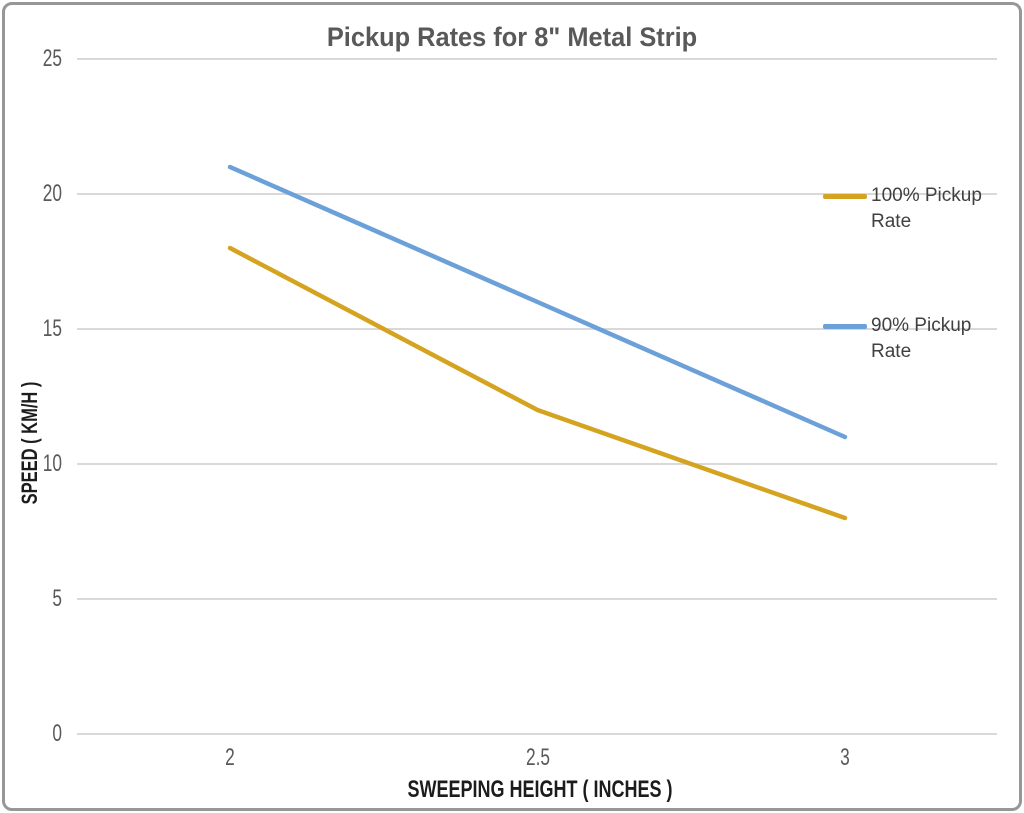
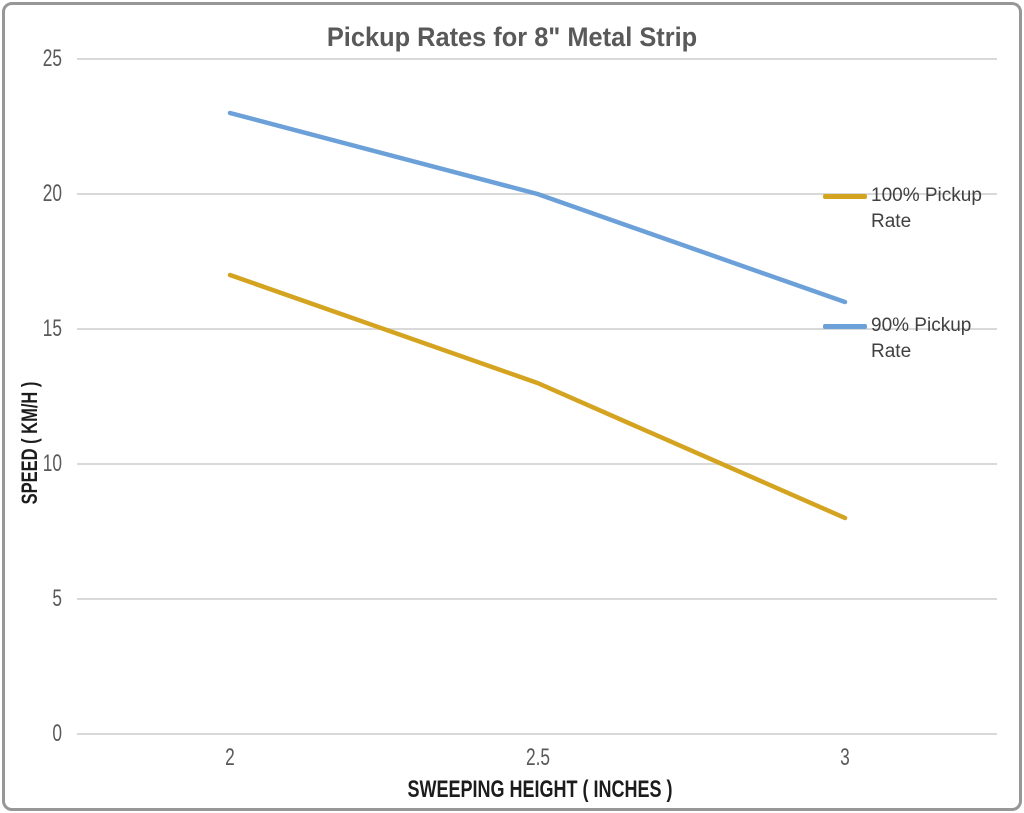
100% Pickup Rate/2: 18 -> 17
90% Pickup Rate/2: 21 -> 23
100% Pickup Rate/2.5: 12 -> 13
90% Pickup Rate/2.5: 16 -> 20
90% Pickup Rate/3: 11 -> 16
